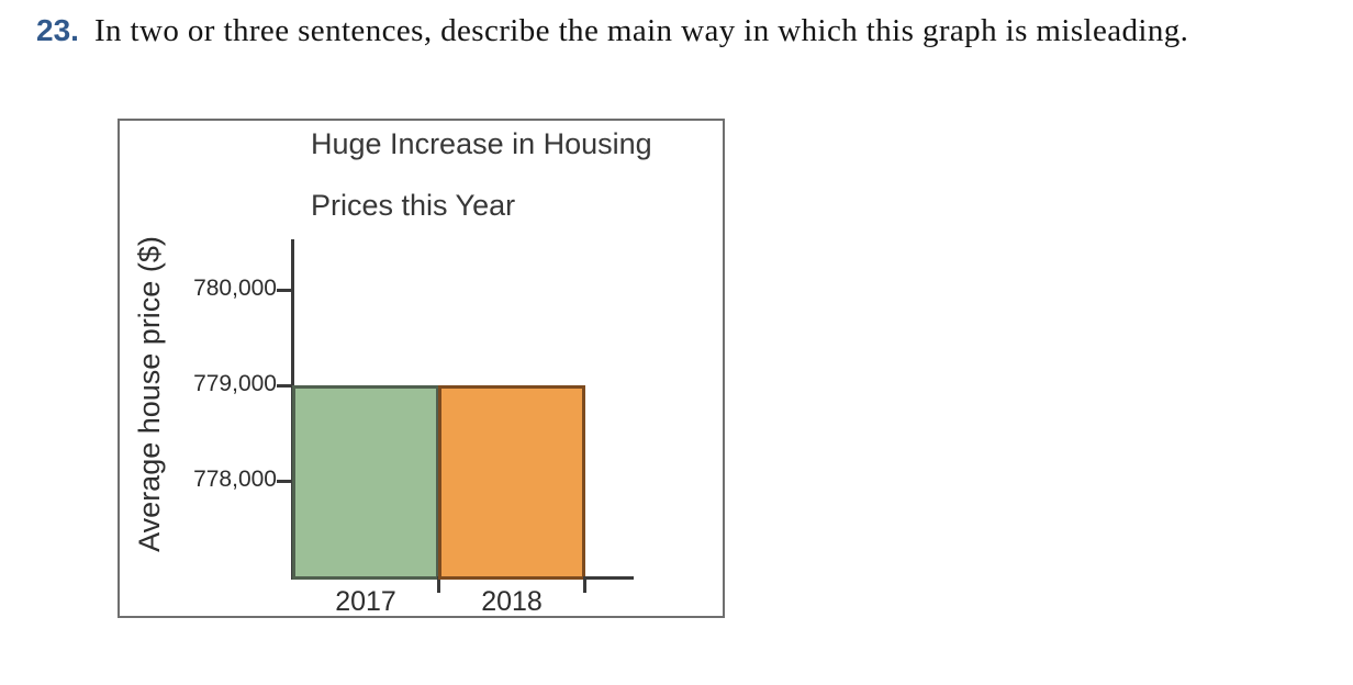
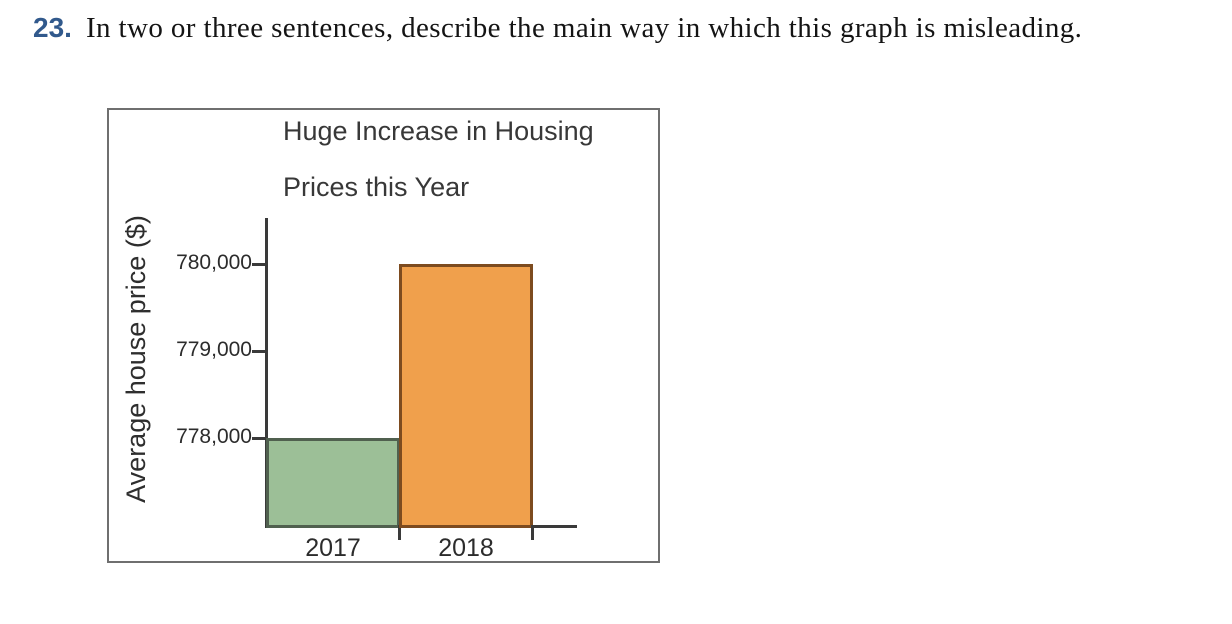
2017: 779000 -> 778000
2018: 779000 -> 780000
